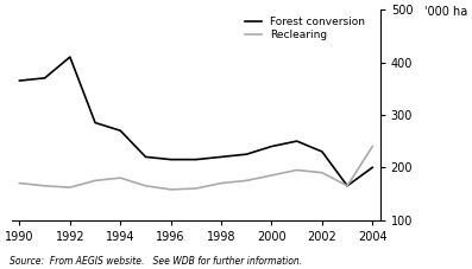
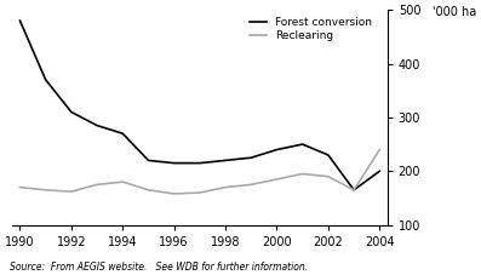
Forest conversion/1990: 365 -> 480
Forest conversion/1992: 410 -> 310
